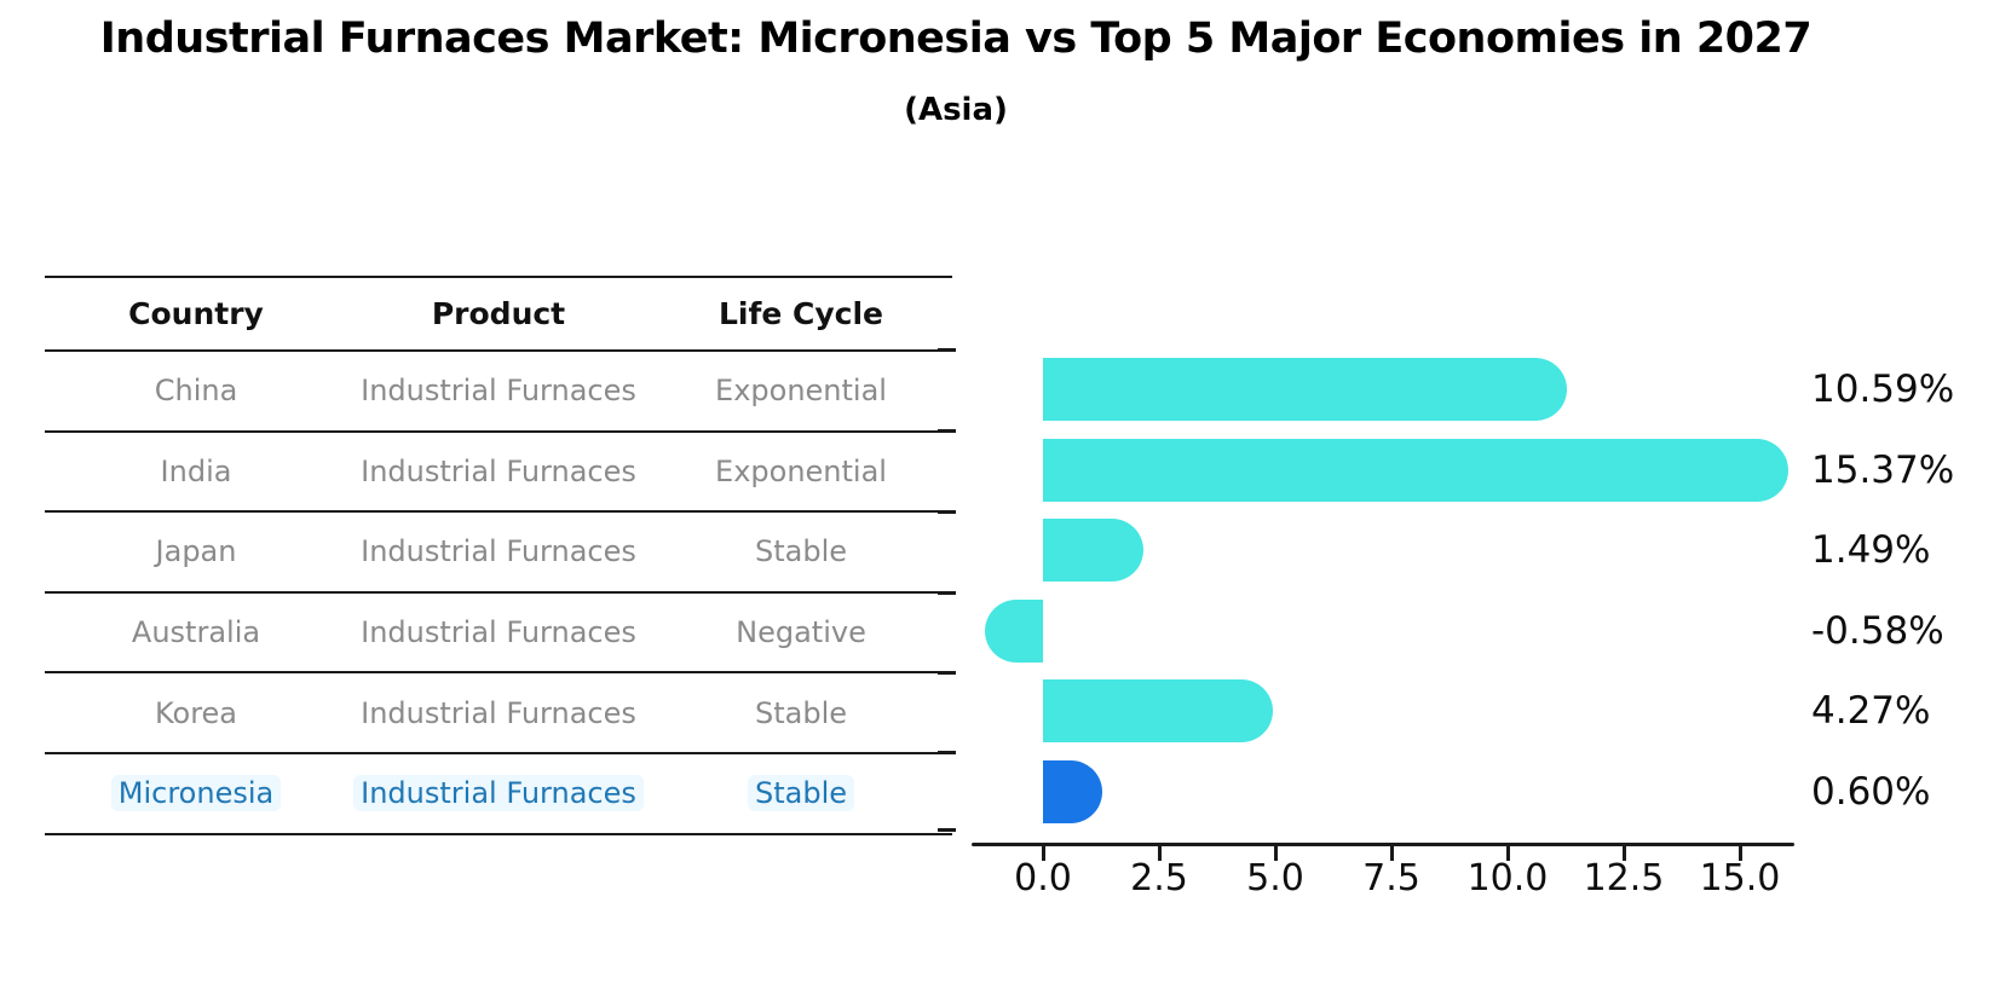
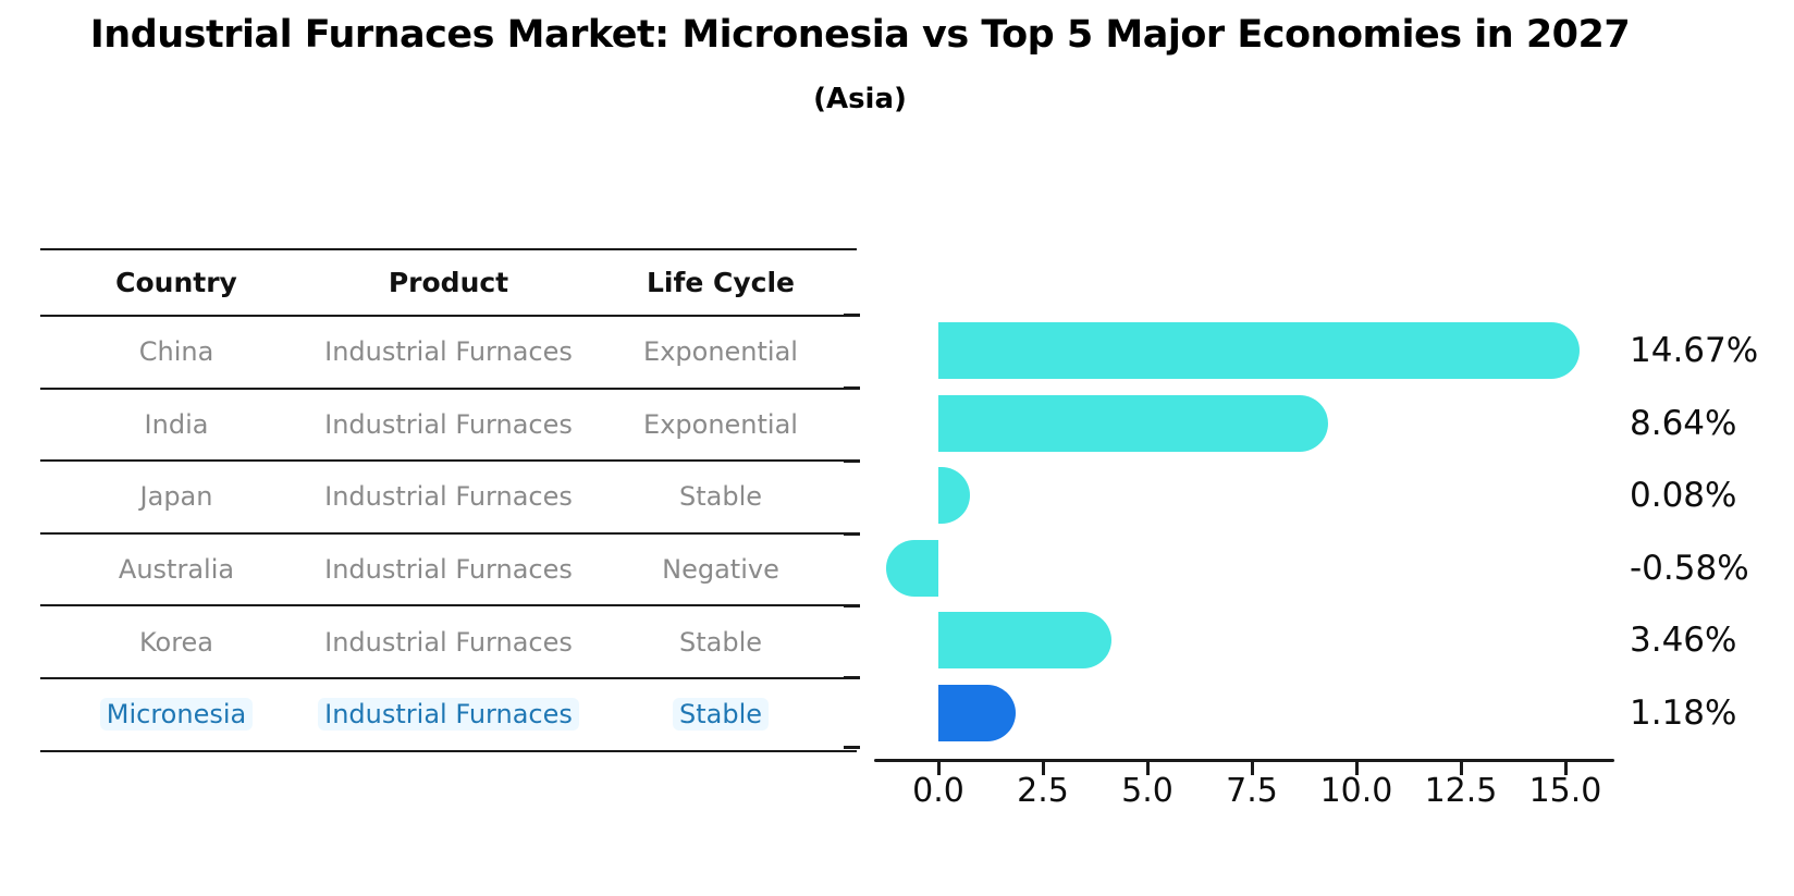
China: 10.59% -> 14.67%
India: 15.37% -> 8.64%
Japan: 1.49% -> 0.08%
Korea: 4.27% -> 3.46%
Micronesia: 0.60% -> 1.18%
